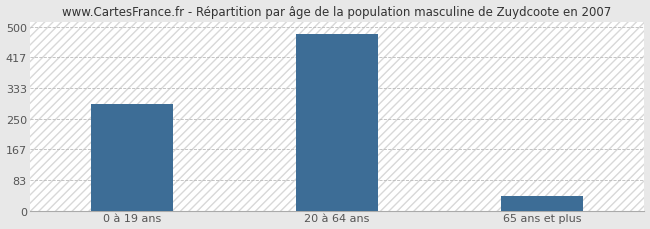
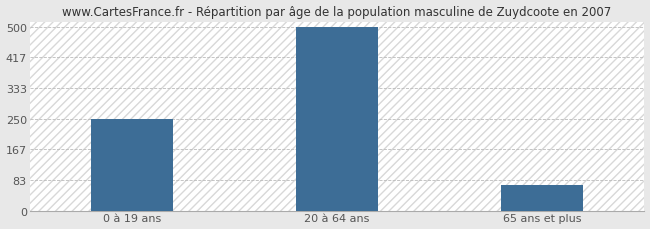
0 à 19 ans: 290 -> 249
20 à 64 ans: 480 -> 500
65 ans et plus: 40 -> 70
